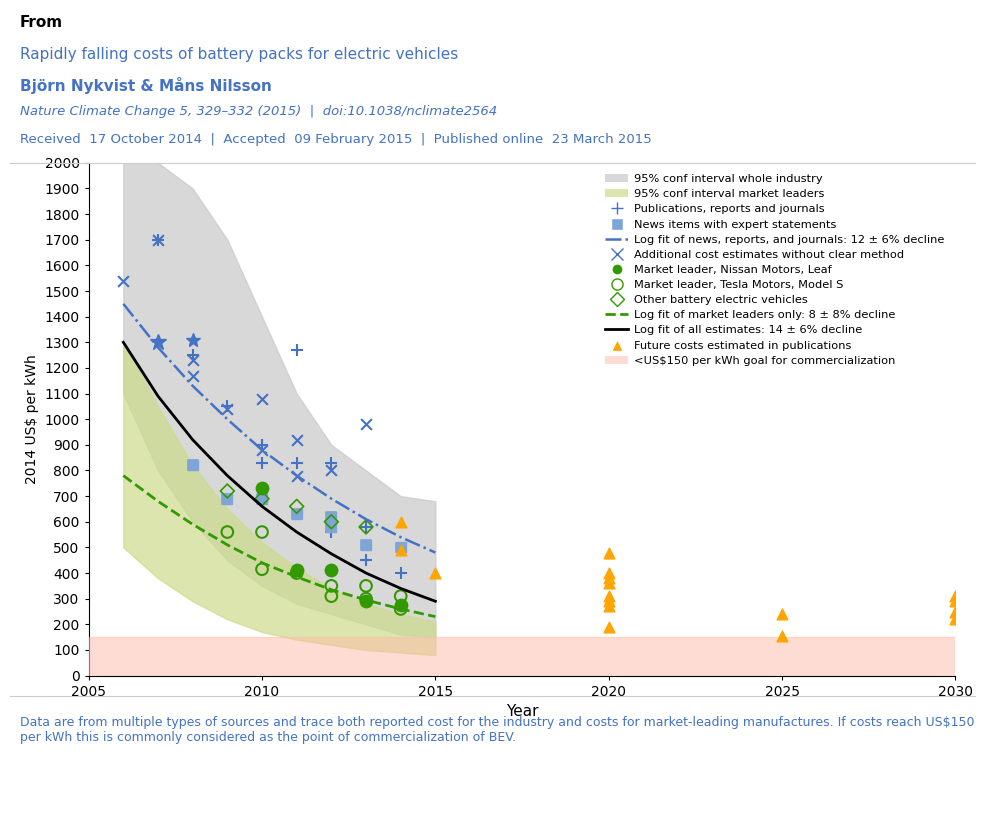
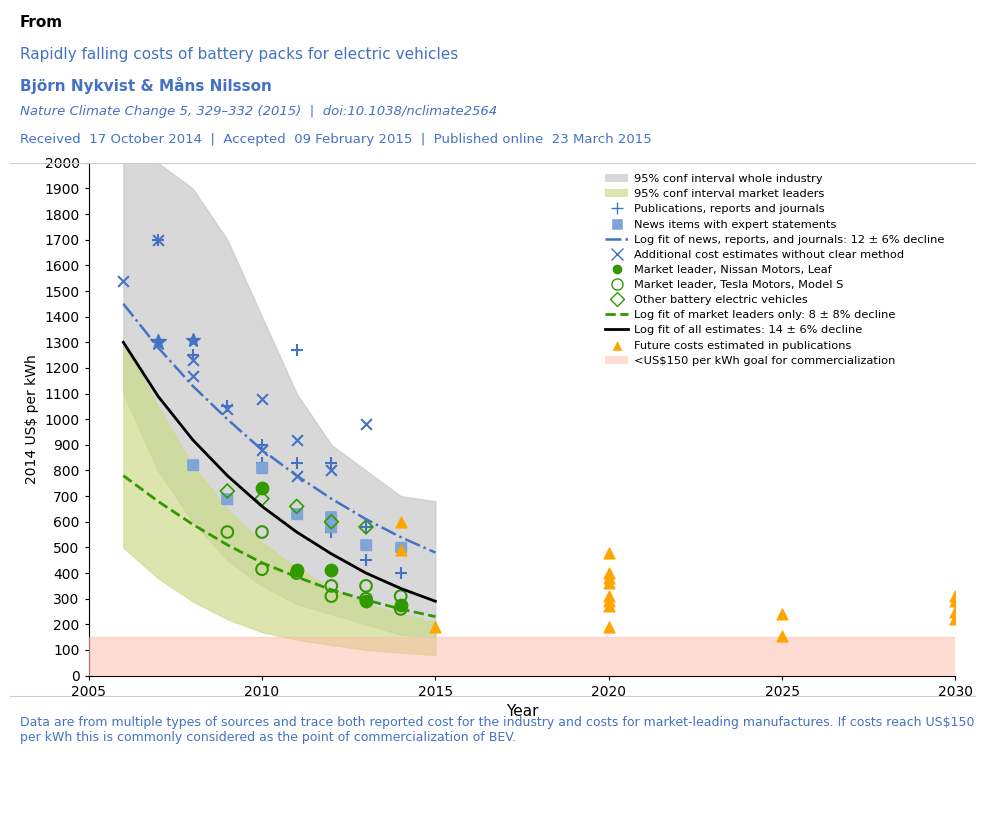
News items with expert statements/2010: 690 -> 810
Future costs estimated in publications/2015: 400 -> 190
